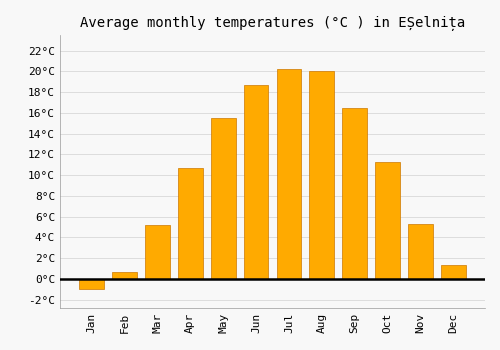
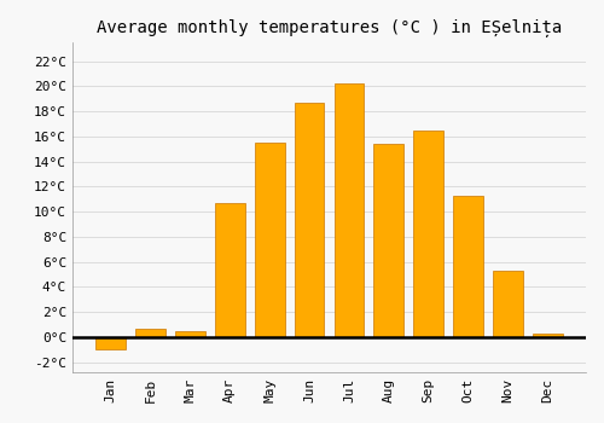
Mar: 5.2°C -> 0.5°C
Aug: 20.0°C -> 15.4°C
Dec: 1.3°C -> 0.3°C
